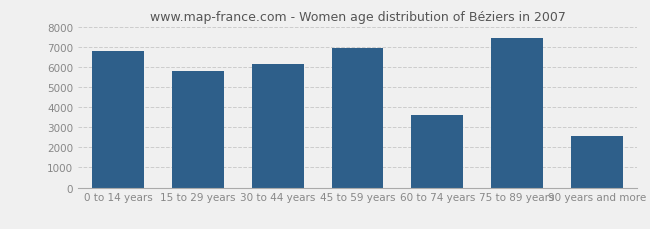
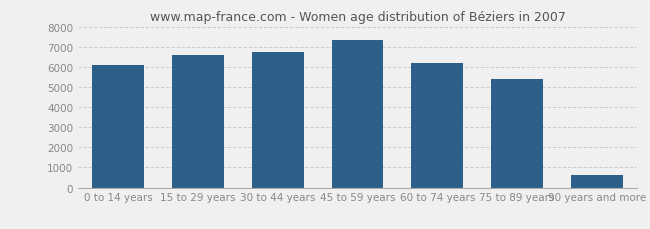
0 to 14 years: 6800 -> 6100
15 to 29 years: 5800 -> 6600
30 to 44 years: 6150 -> 6750
45 to 59 years: 6950 -> 7350
60 to 74 years: 3600 -> 6200
75 to 89 years: 7450 -> 5400
90 years and more: 2550 -> 650
